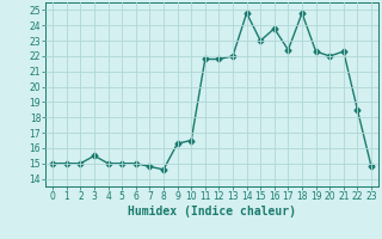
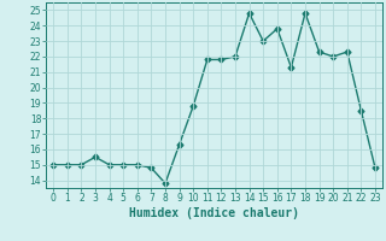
8: 14.6 -> 13.8
10: 16.5 -> 18.8
17: 22.4 -> 21.3
